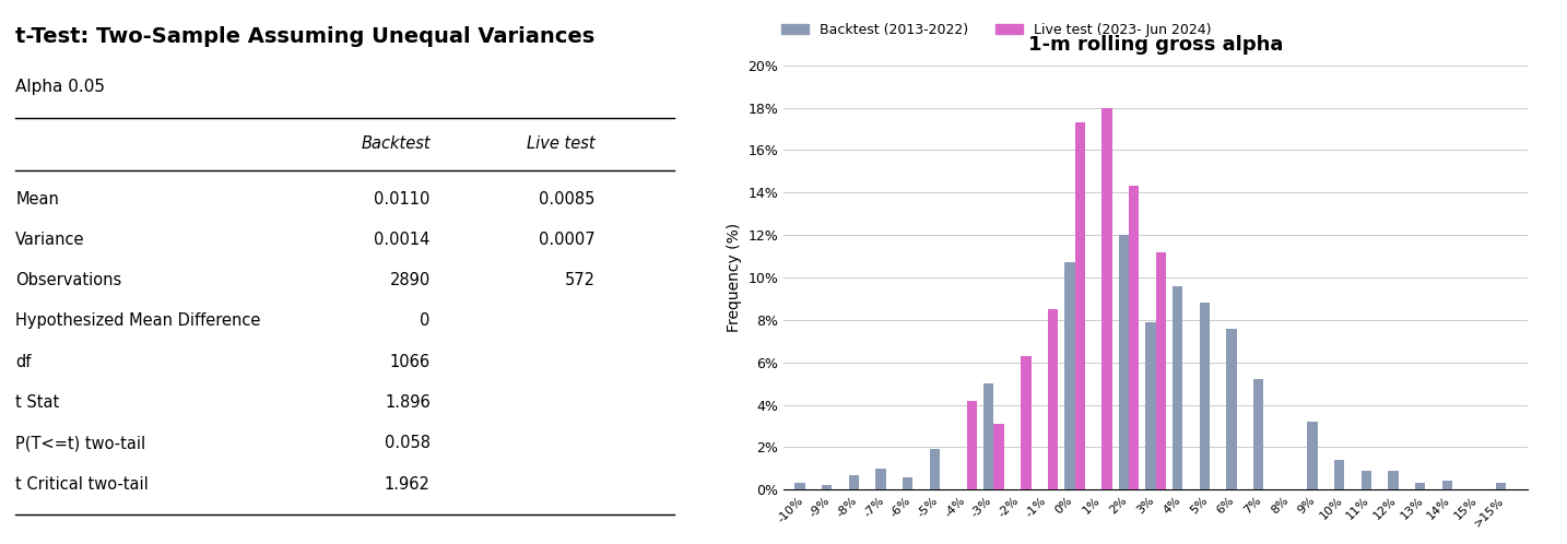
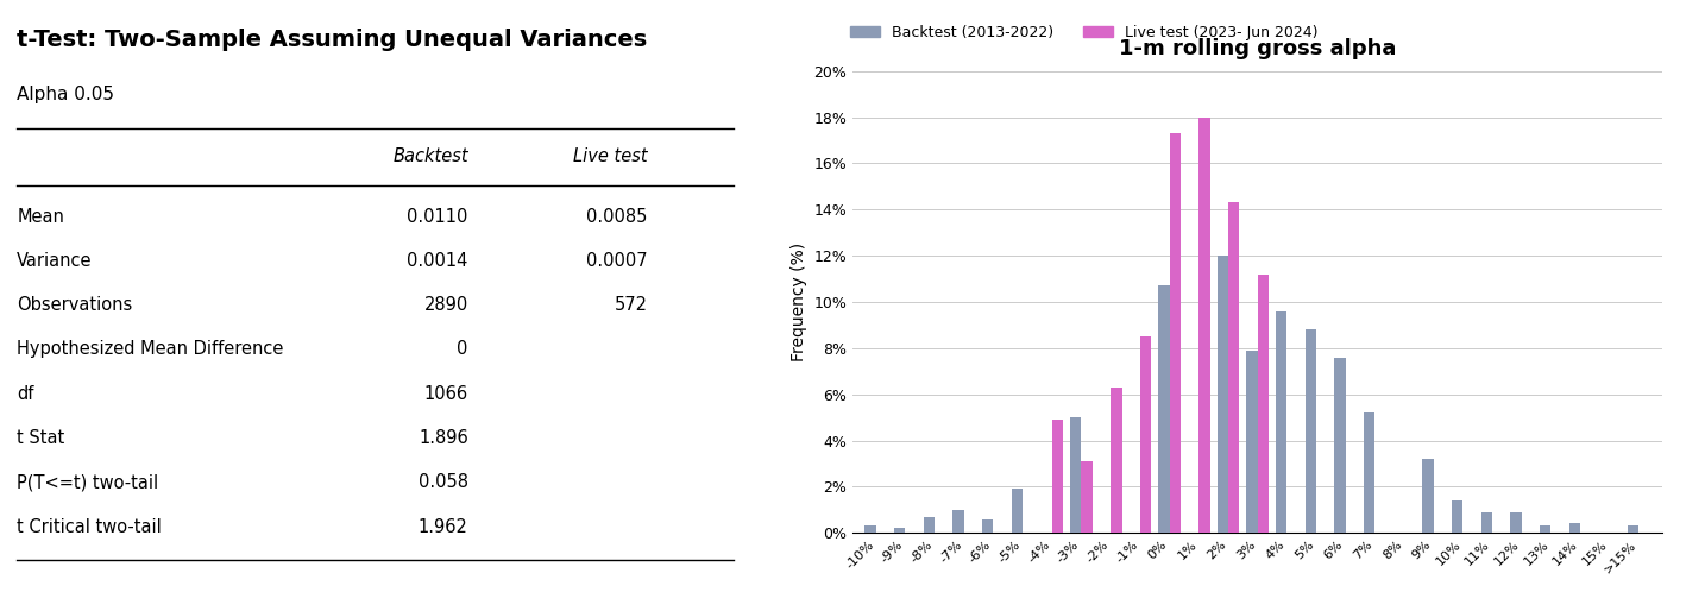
Live test (2023- Jun 2024)/-4%: 4.2% -> 4.9%
